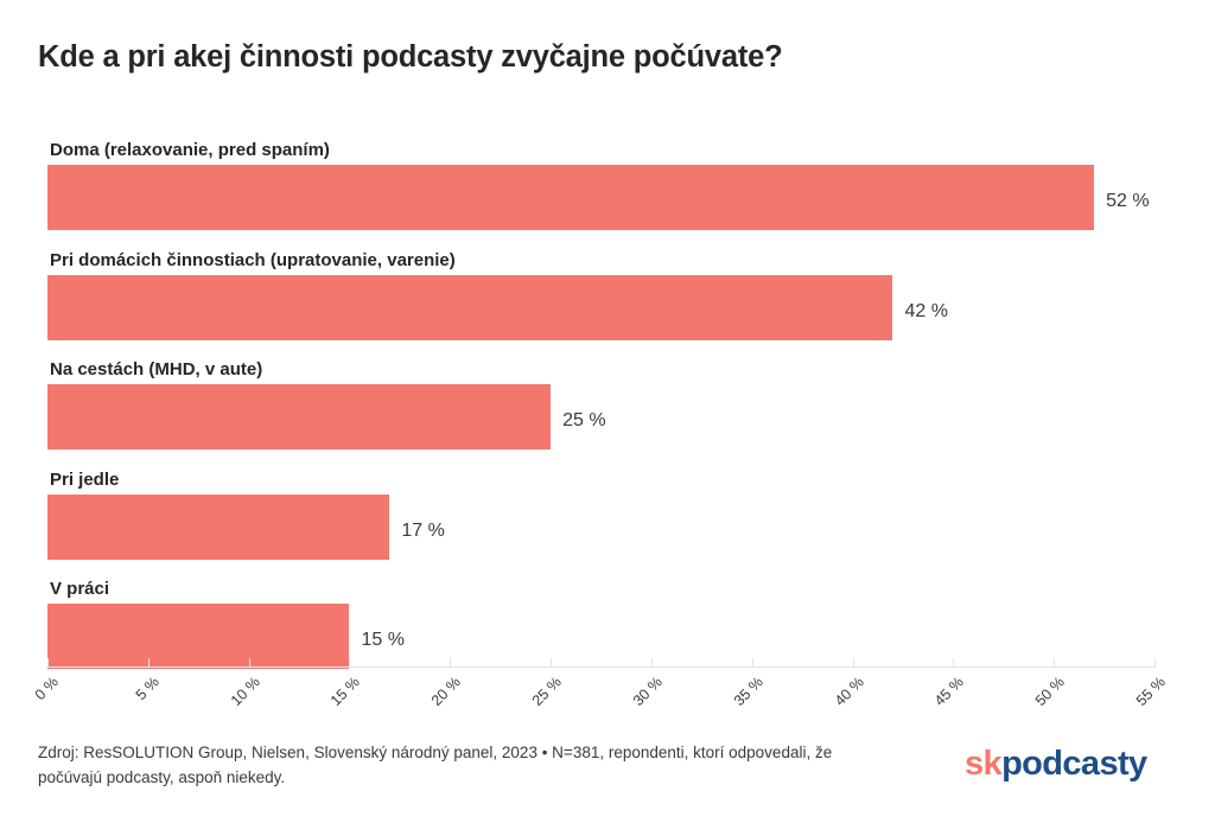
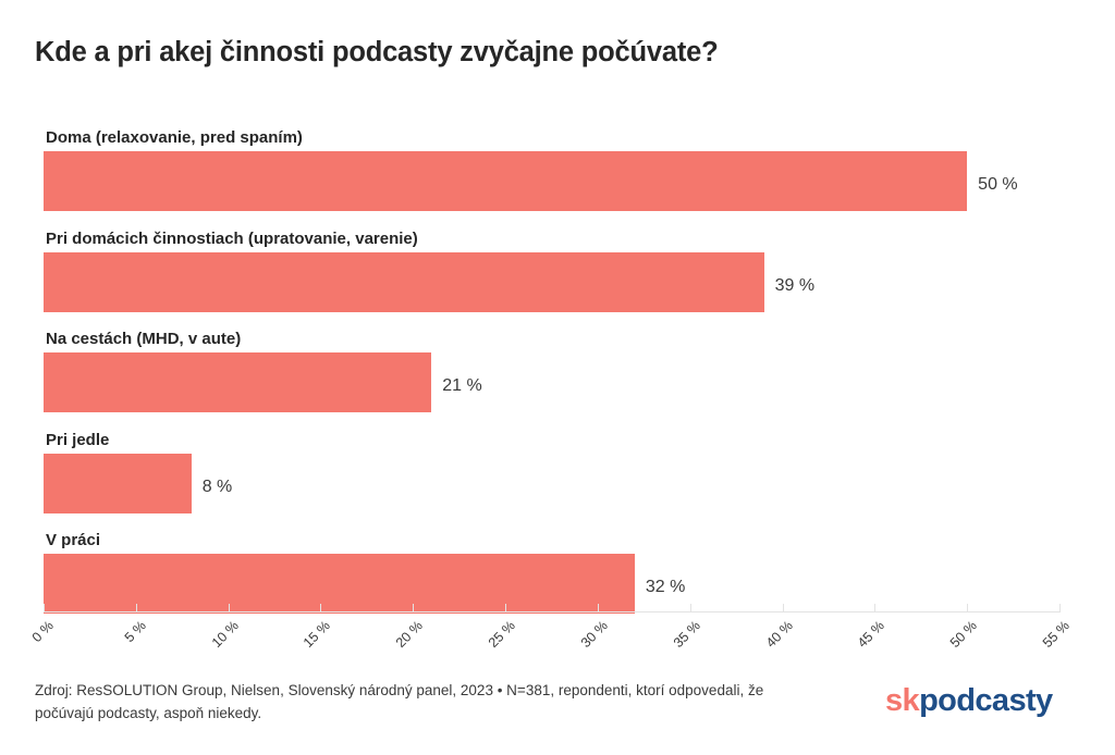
Doma (relaxovanie, pred spaním): 52 -> 50
Pri domácich činnostiach (upratovanie, varenie): 42 -> 39
Na cestách (MHD, v aute): 25 -> 21
Pri jedle: 17 -> 8
V práci: 15 -> 32
